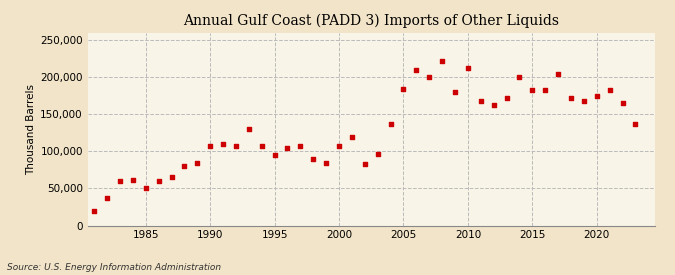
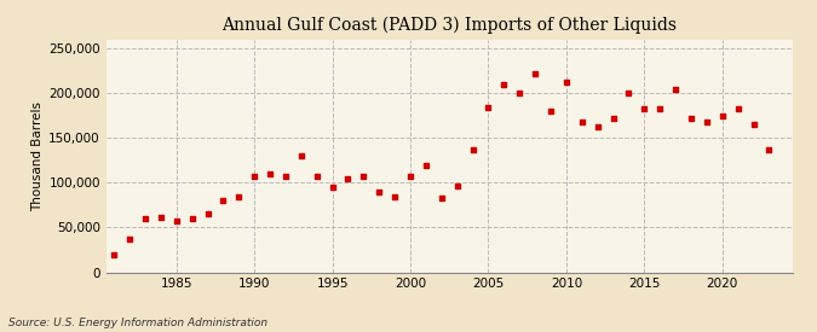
1985: 50,000 -> 58,000
